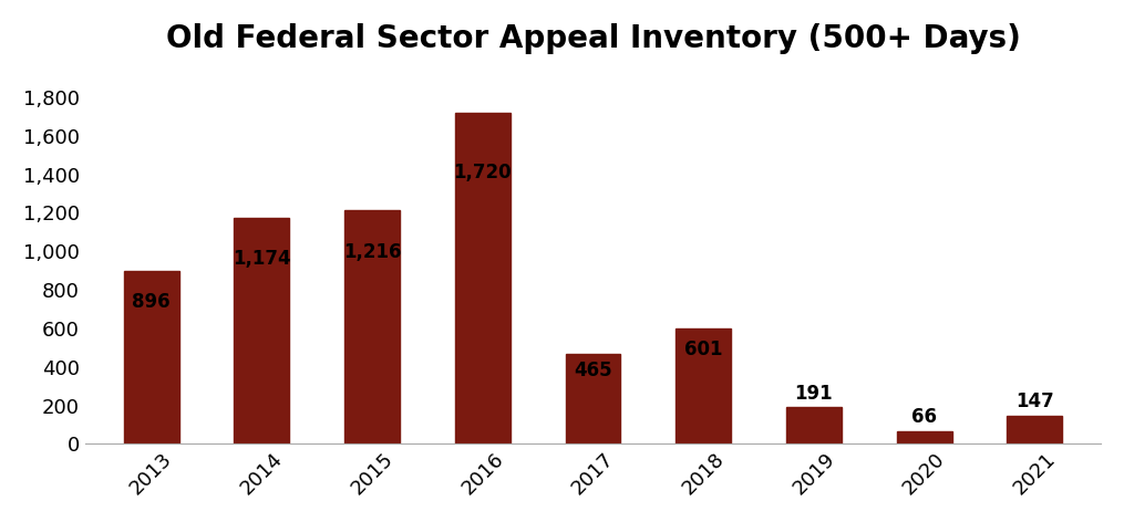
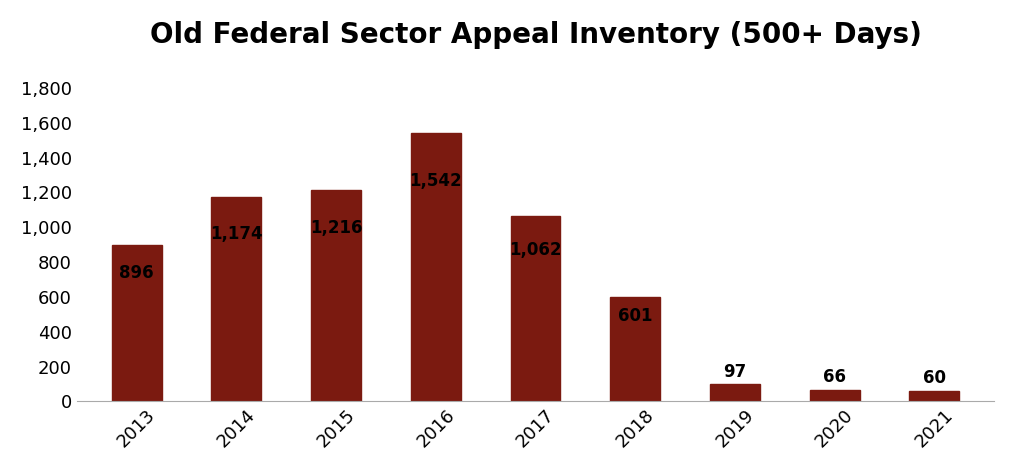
2016: 1,720 -> 1,542
2017: 465 -> 1,062
2019: 191 -> 97
2021: 147 -> 60
